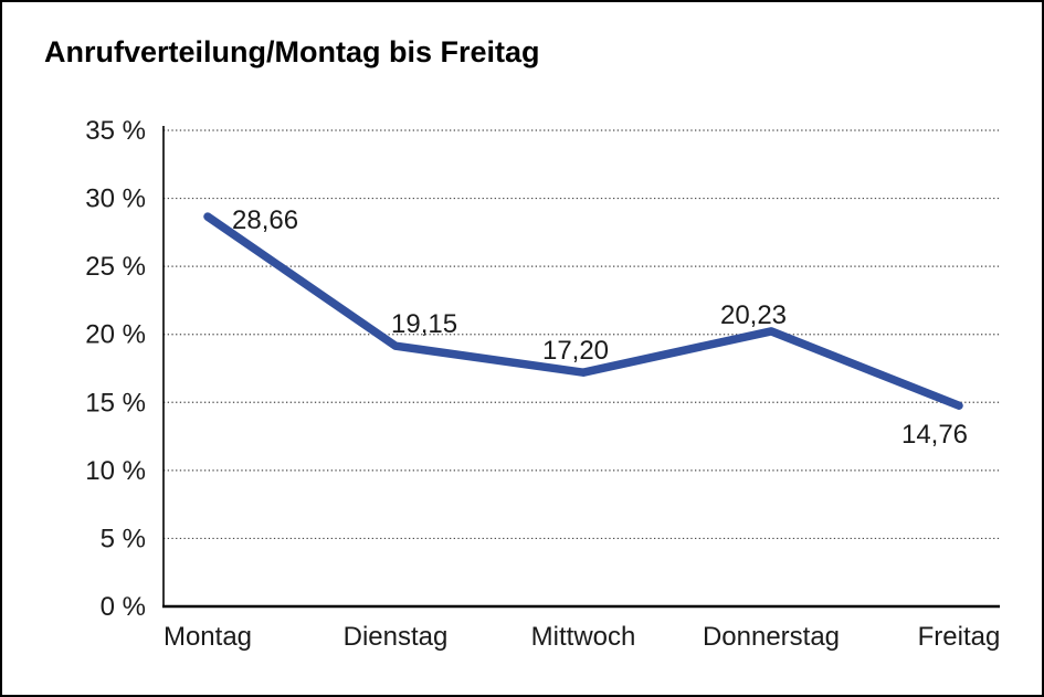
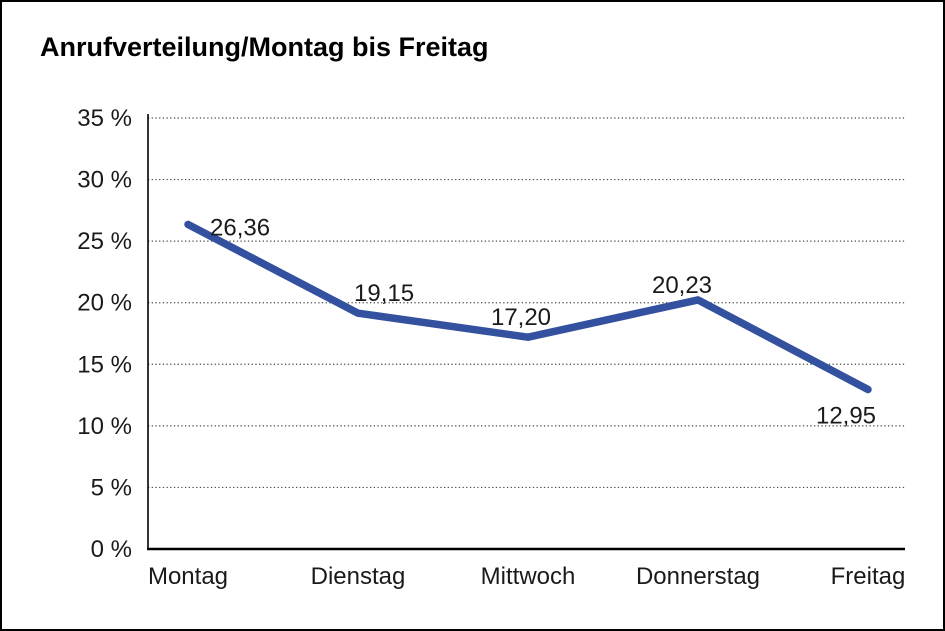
Montag: 28,66 -> 26,36
Freitag: 14,76 -> 12,95
